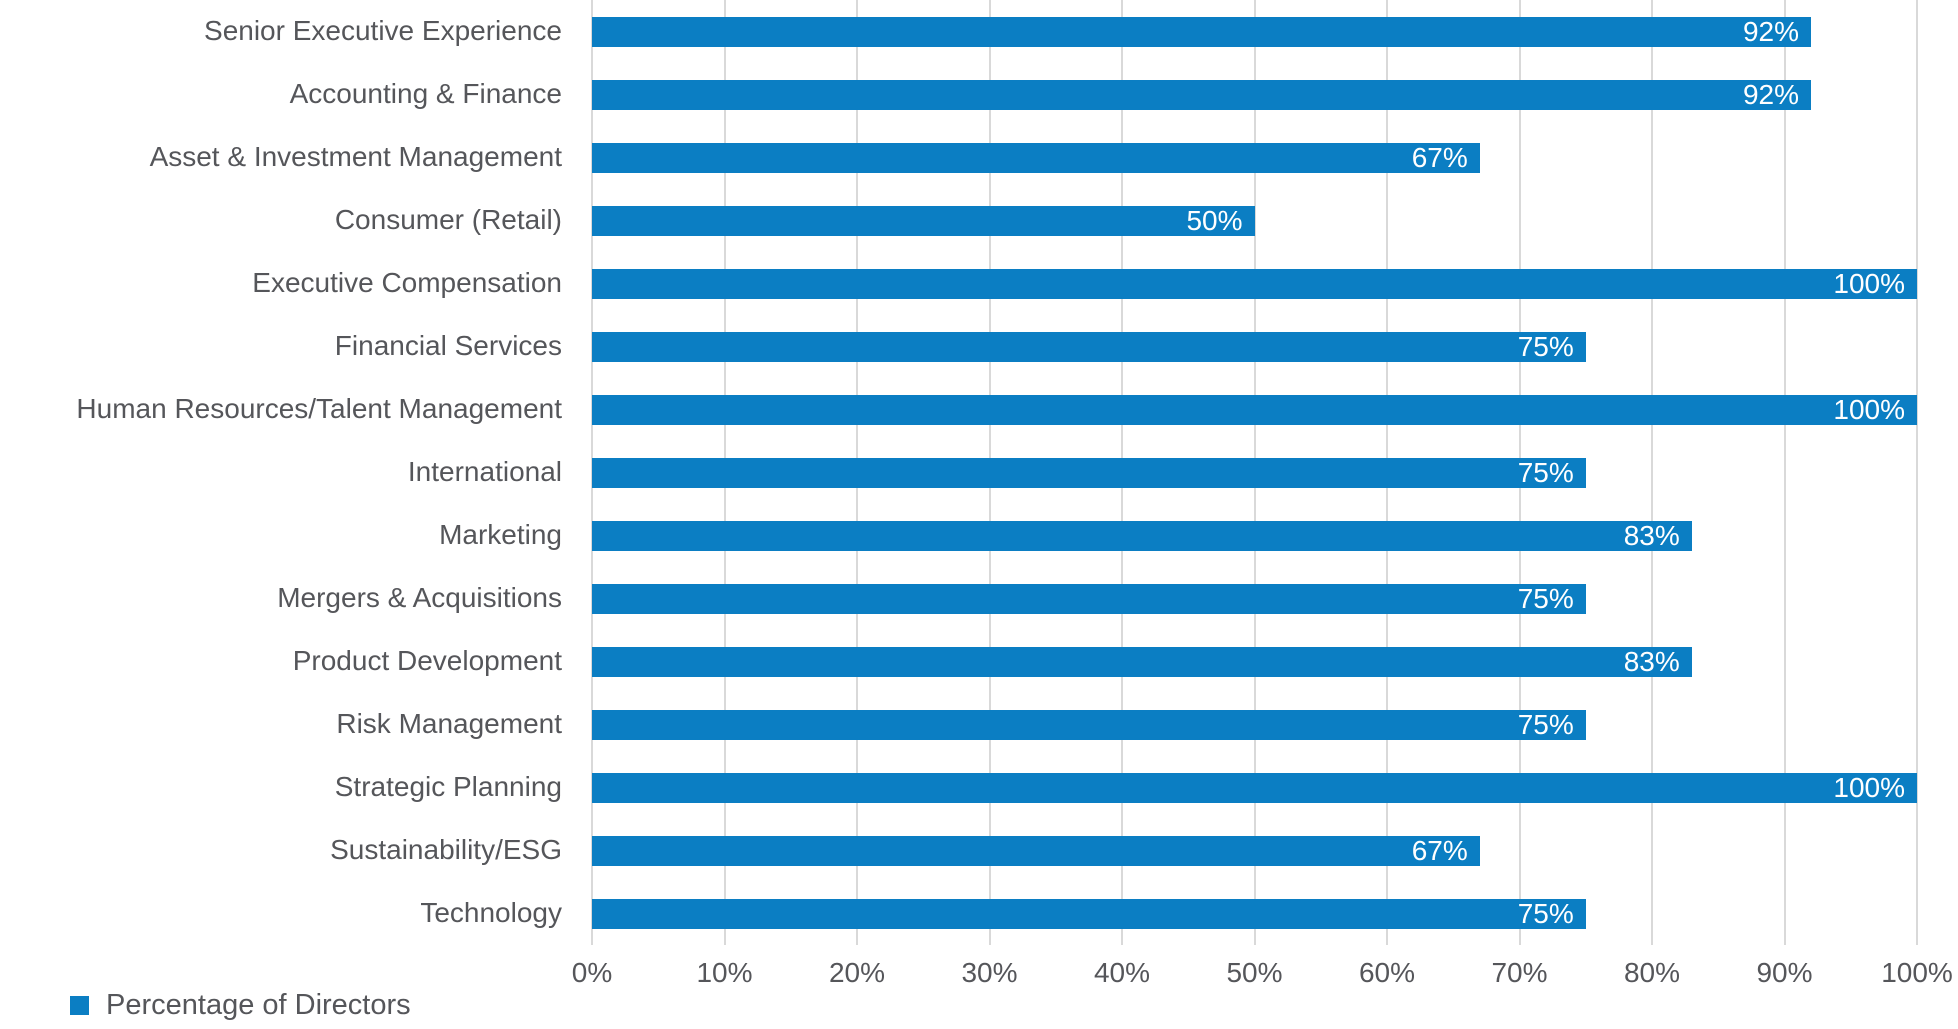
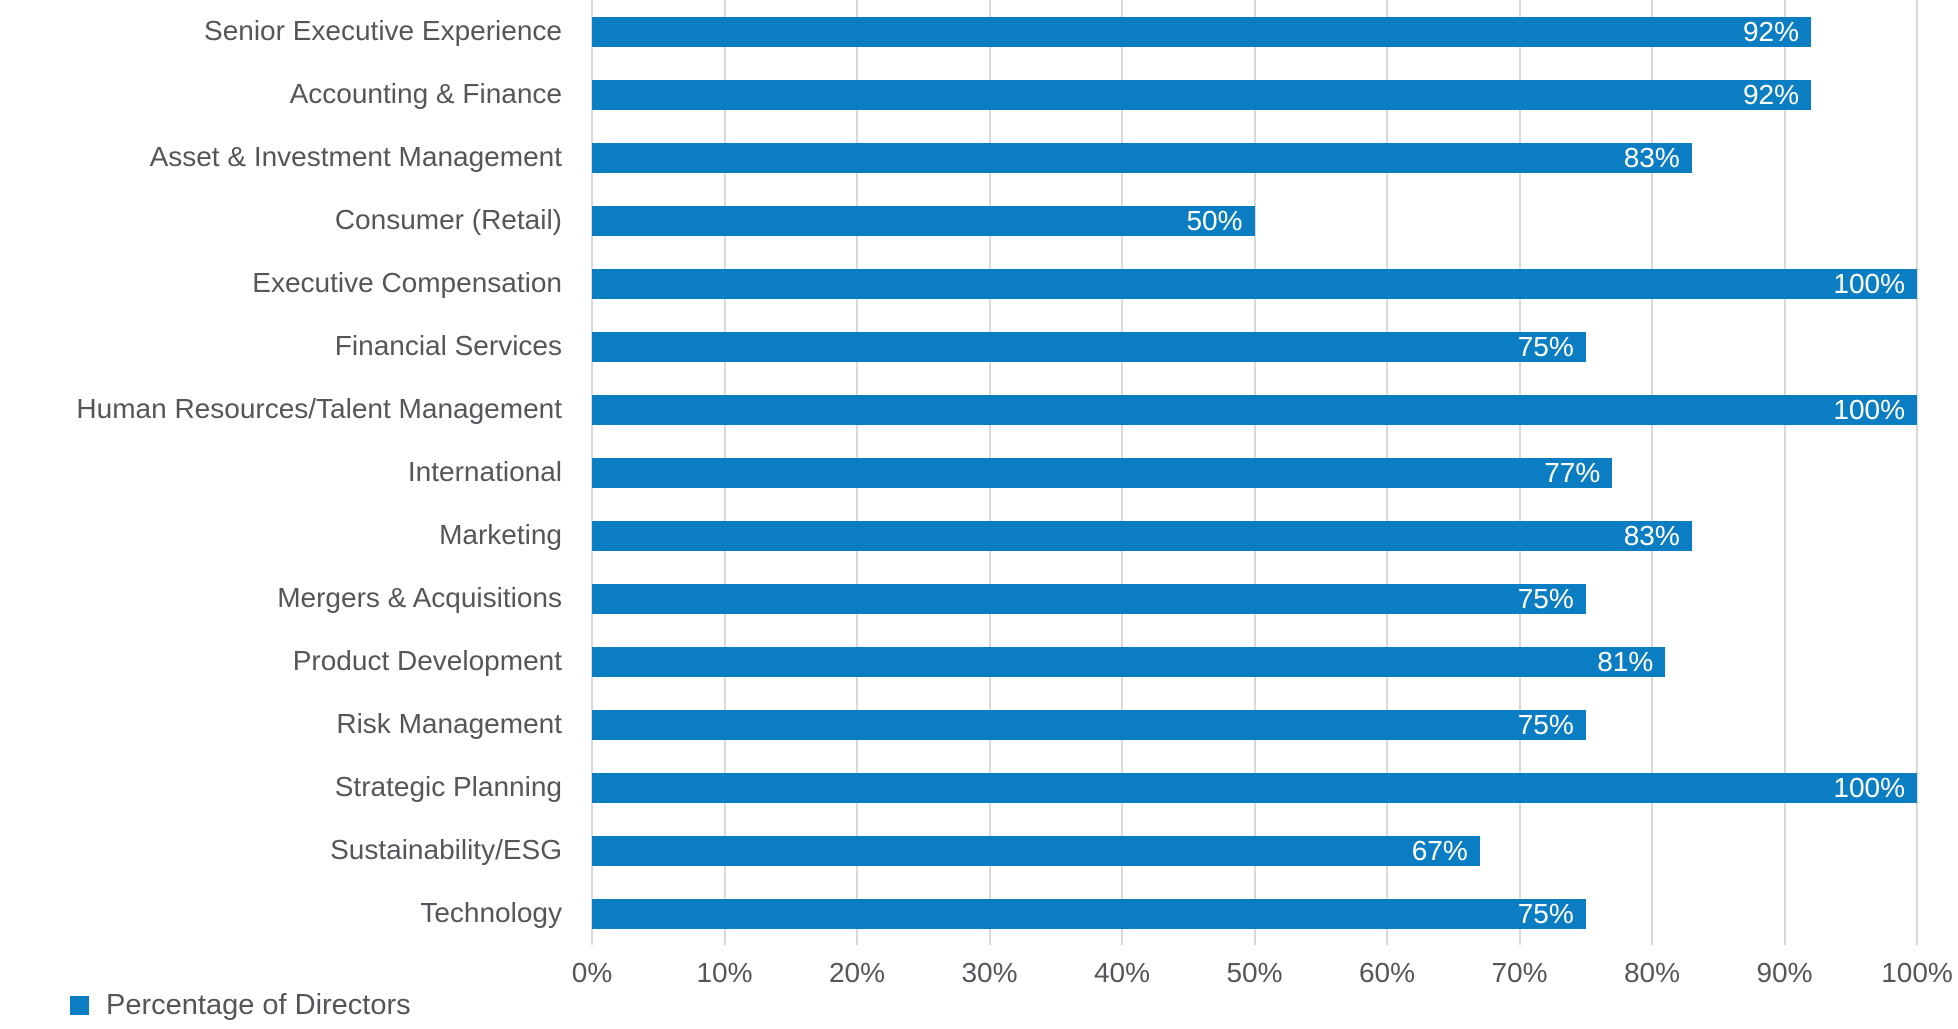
Asset & Investment Management: 67% -> 83%
International: 75% -> 77%
Product Development: 83% -> 81%
